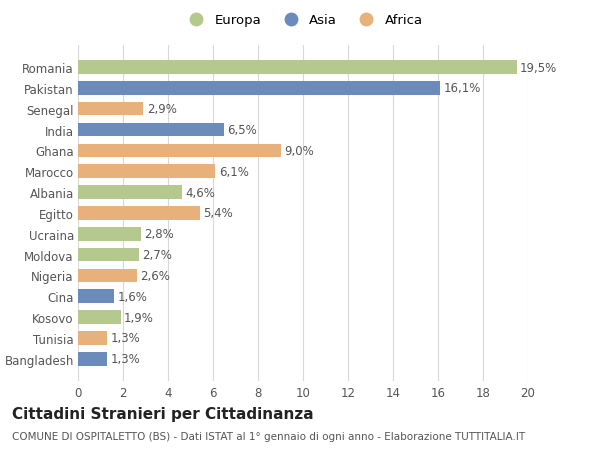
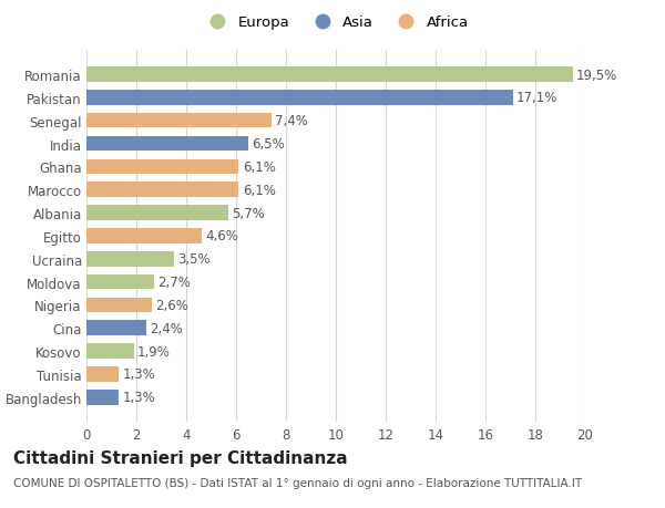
Pakistan: 16,1% -> 17,1%
Senegal: 2,9% -> 7,4%
Ghana: 9,0% -> 6,1%
Albania: 4,6% -> 5,7%
Egitto: 5,4% -> 4,6%
Ucraina: 2,8% -> 3,5%
Cina: 1,6% -> 2,4%
